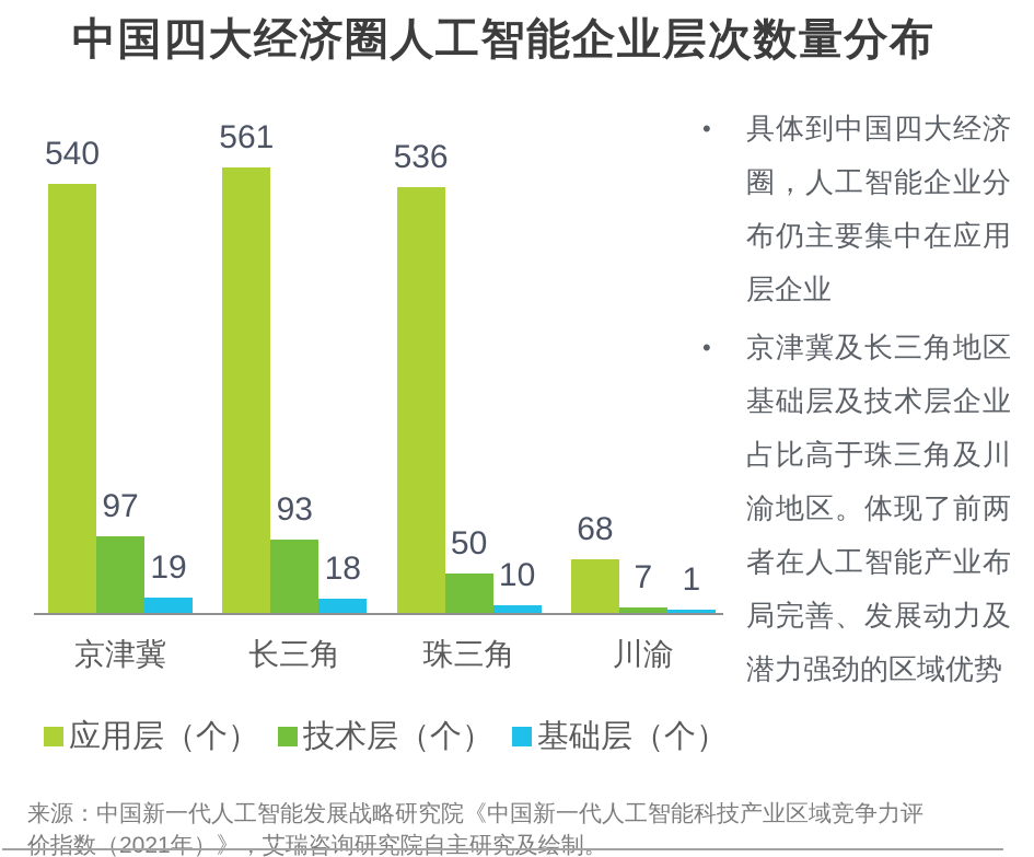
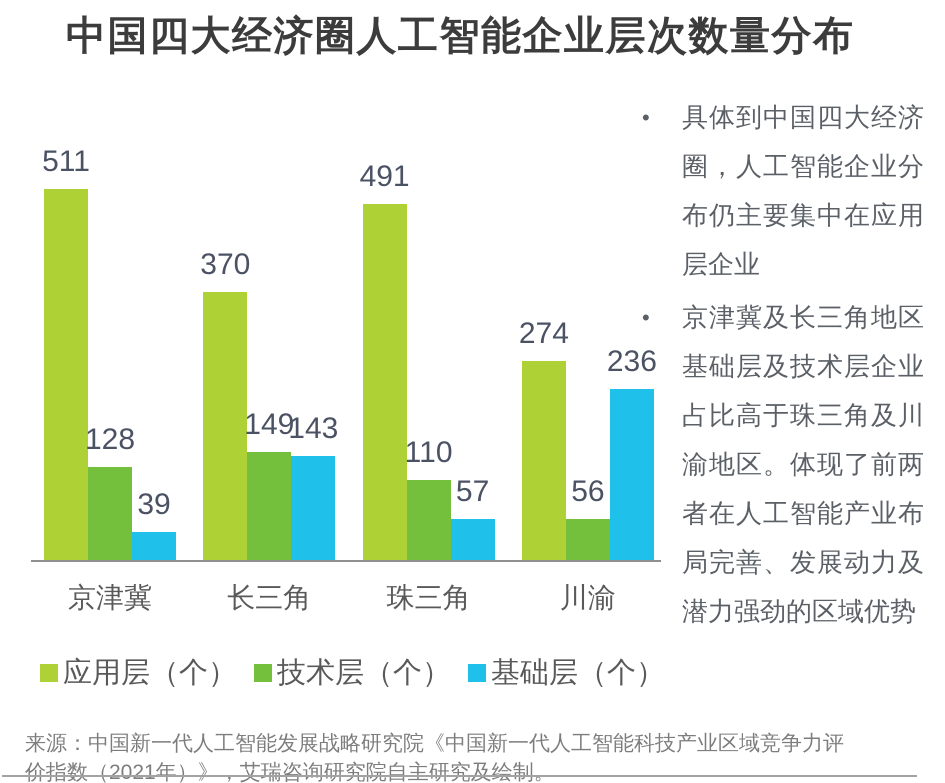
应用层（个）/京津冀: 540 -> 511
技术层（个）/京津冀: 97 -> 128
基础层（个）/京津冀: 19 -> 39
应用层（个）/长三角: 561 -> 370
技术层（个）/长三角: 93 -> 149
基础层（个）/长三角: 18 -> 143
应用层（个）/珠三角: 536 -> 491
技术层（个）/珠三角: 50 -> 110
基础层（个）/珠三角: 10 -> 57
应用层（个）/川渝: 68 -> 274
技术层（个）/川渝: 7 -> 56
基础层（个）/川渝: 1 -> 236
